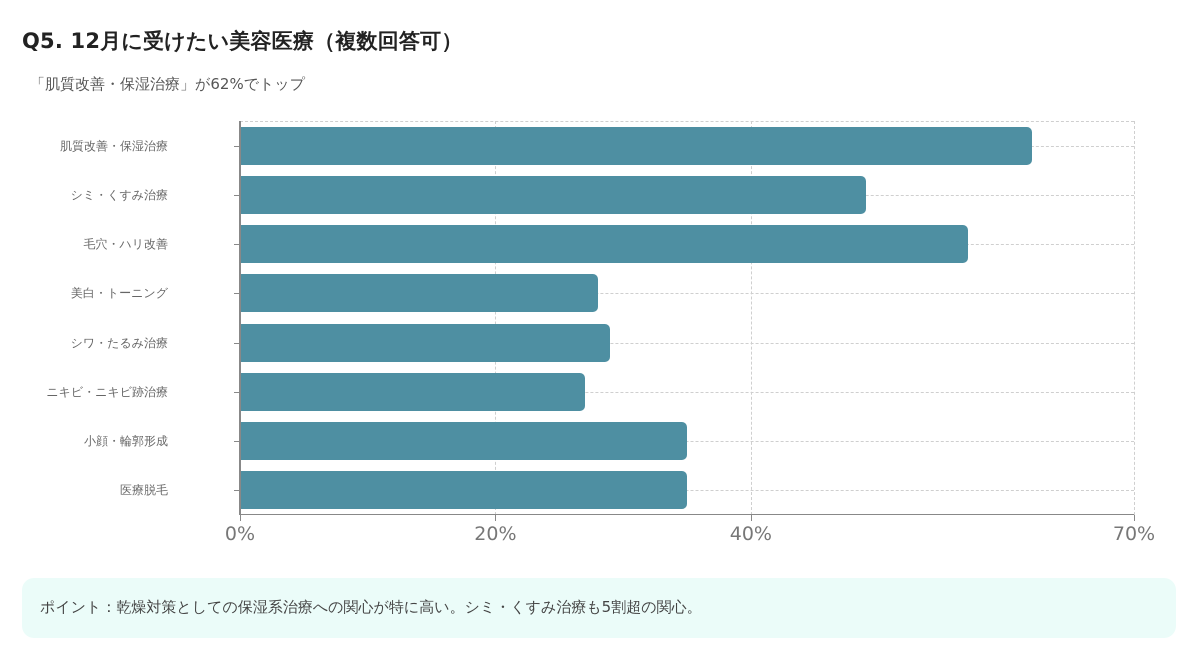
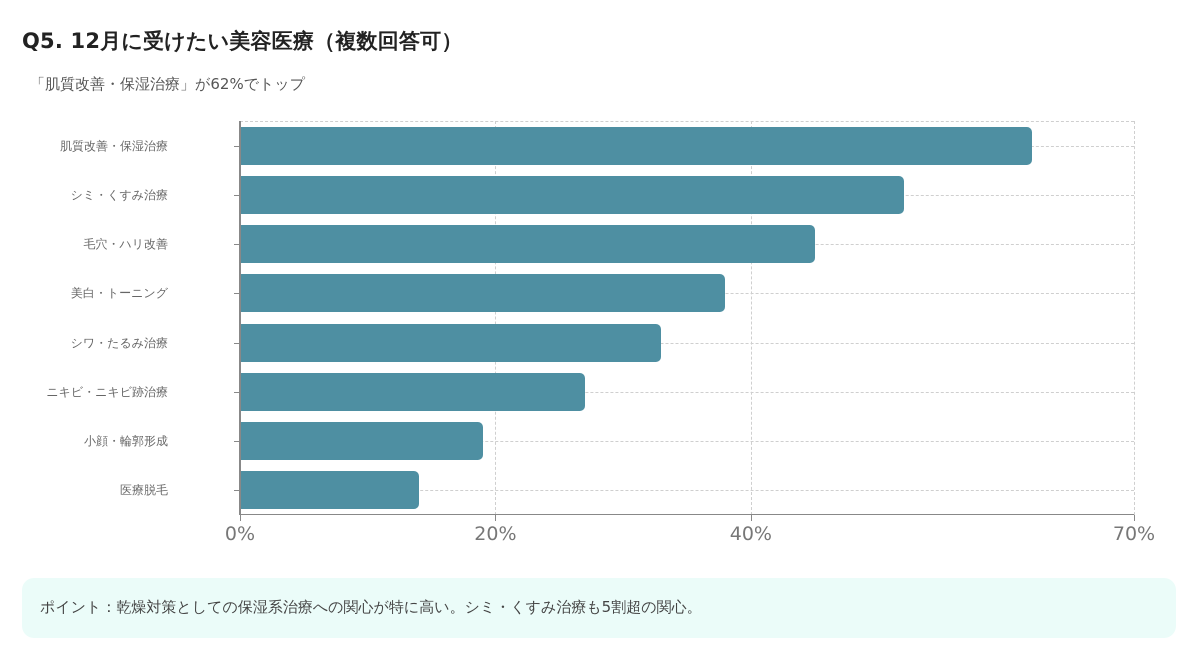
シミ・くすみ治療: 49% -> 52%
毛穴・ハリ改善: 57% -> 45%
美白・トーニング: 28% -> 38%
シワ・たるみ治療: 29% -> 33%
小顔・輪郭形成: 35% -> 19%
医療脱毛: 35% -> 14%
